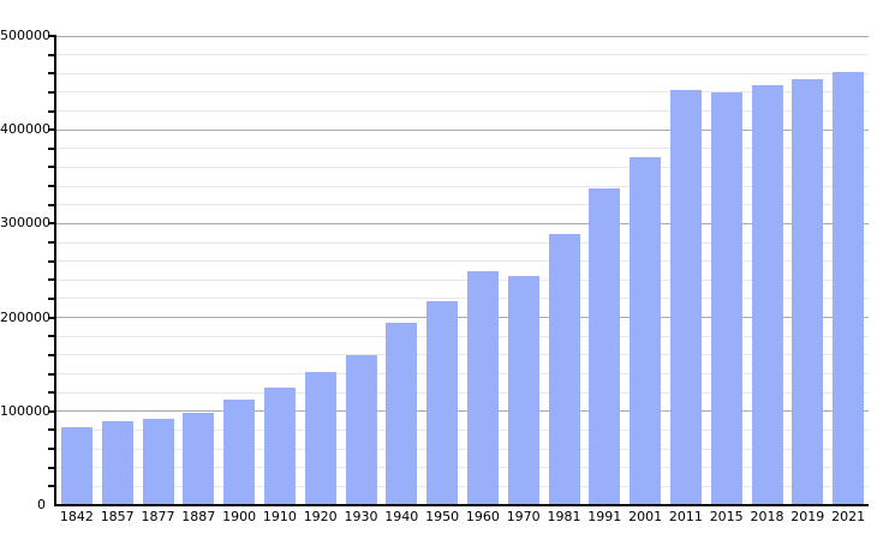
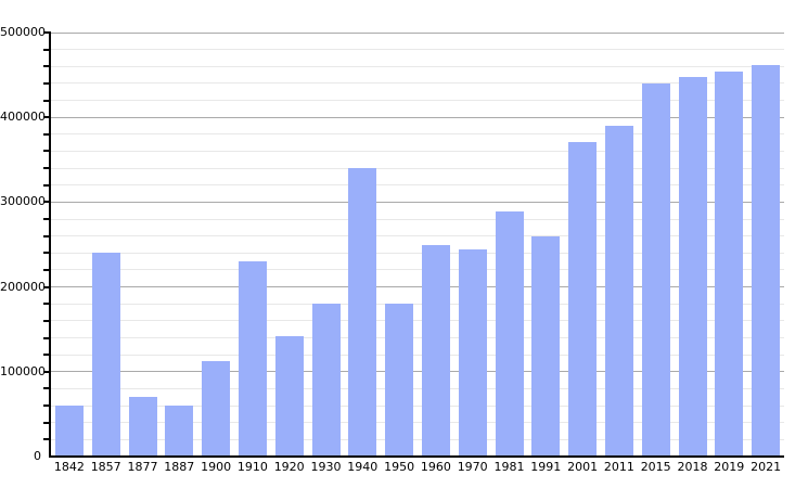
1842: 80000 -> 60000
1857: 90000 -> 240000
1877: 90000 -> 70000
1887: 100000 -> 60000
1910: 120000 -> 230000
1930: 160000 -> 180000
1940: 200000 -> 340000
1950: 220000 -> 180000
1991: 340000 -> 260000
2011: 440000 -> 390000
